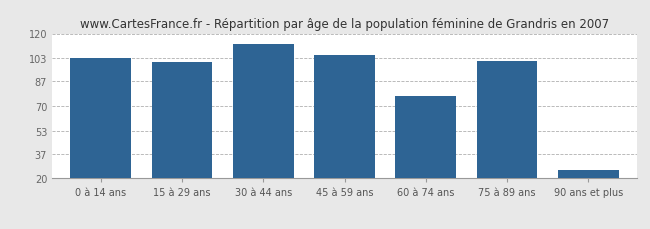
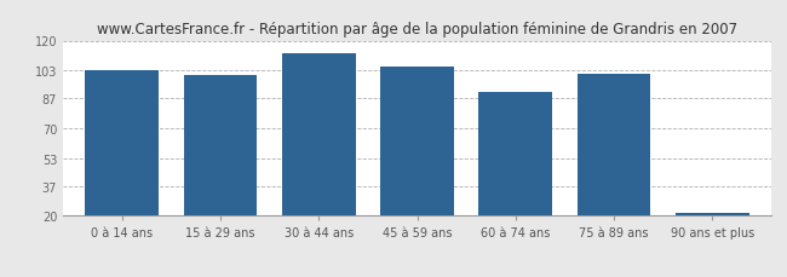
60 à 74 ans: 77 -> 91
90 ans et plus: 26 -> 22
